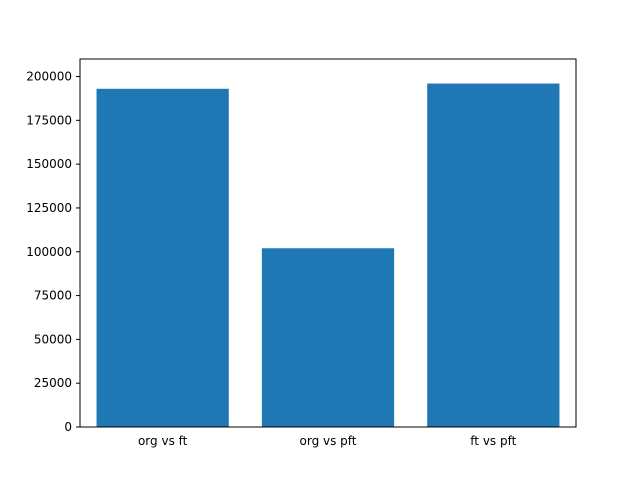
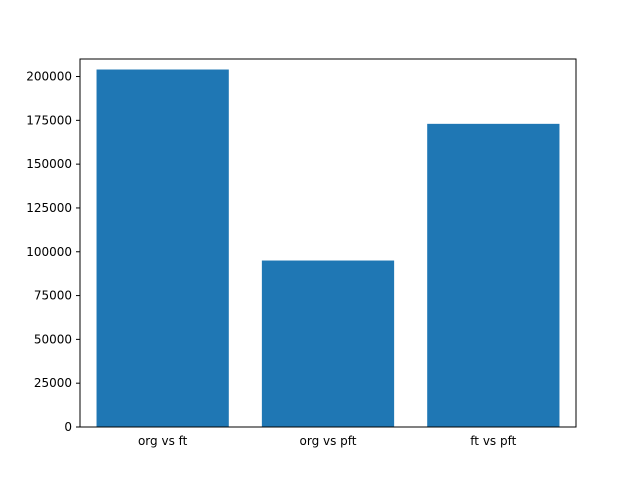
org vs ft: 193000 -> 204000
org vs pft: 102000 -> 95000
ft vs pft: 196000 -> 173000
